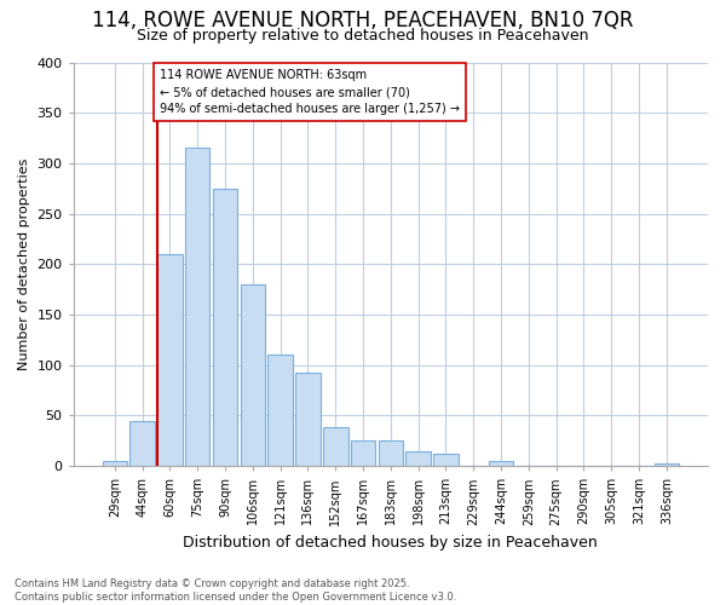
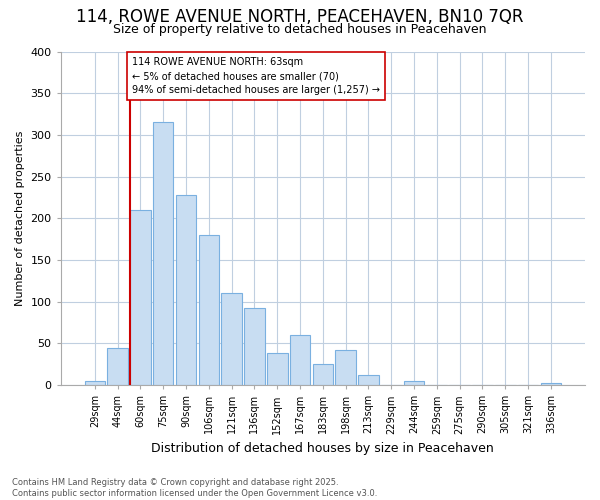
90sqm: 275 -> 228
167sqm: 25 -> 60
198sqm: 15 -> 42
